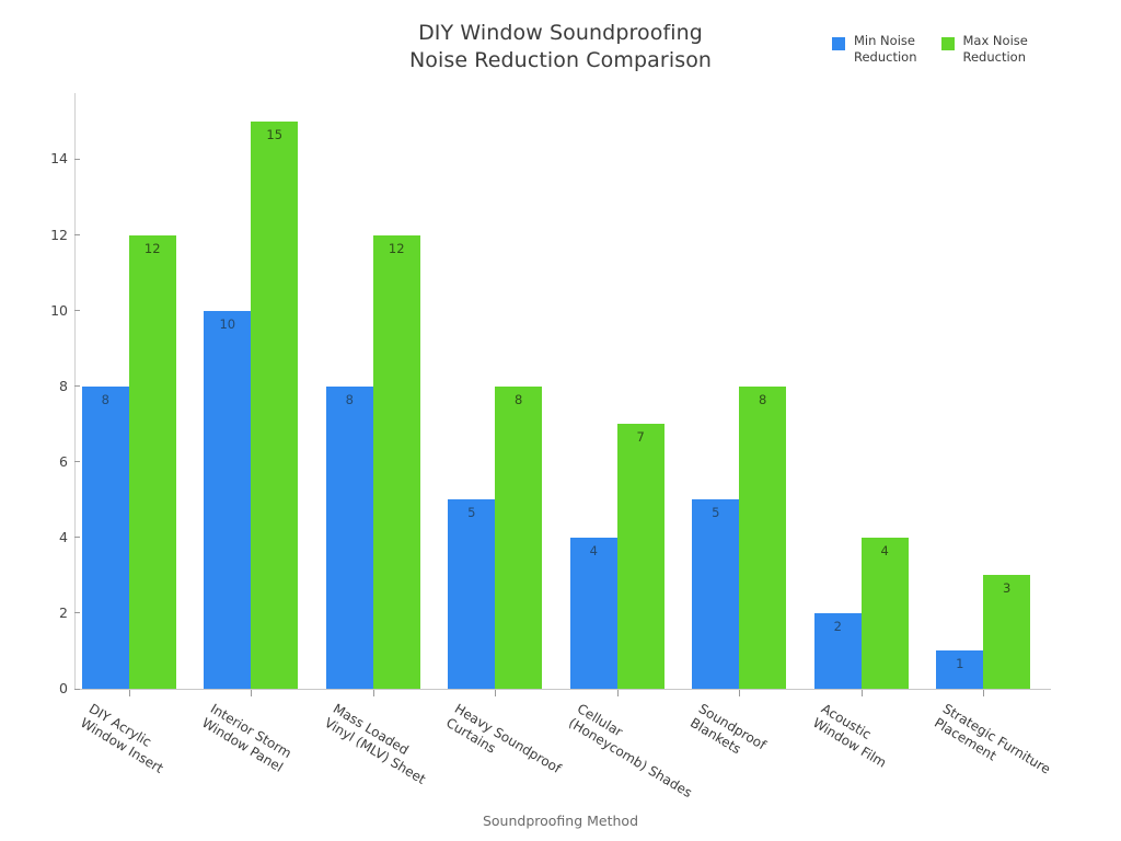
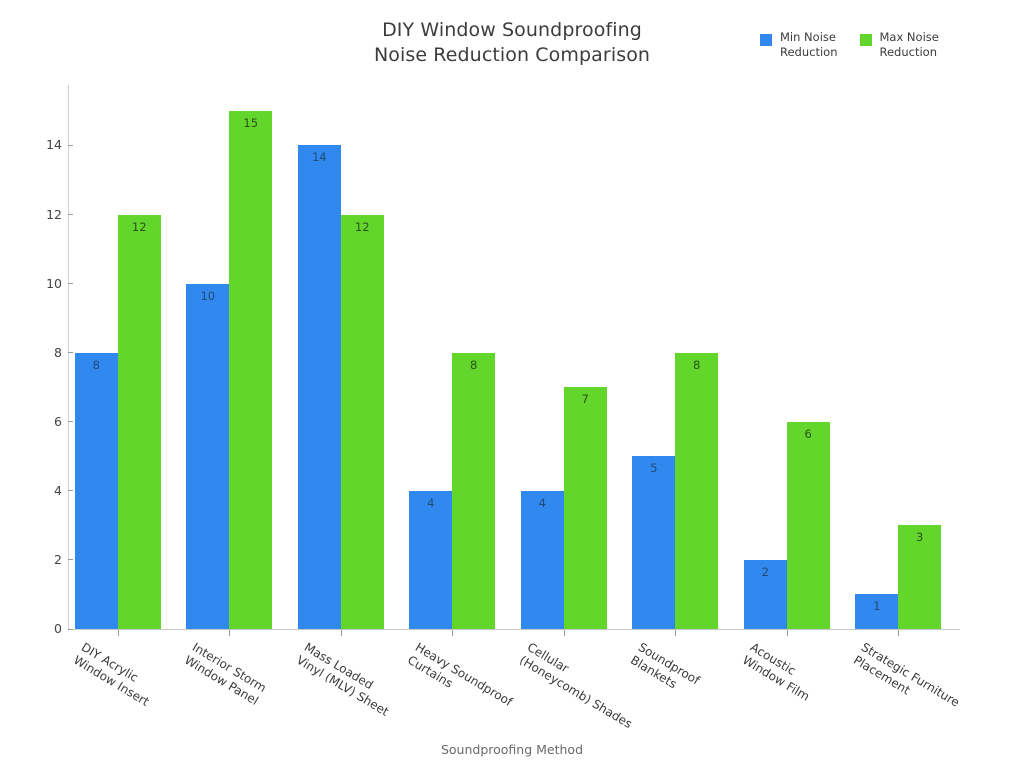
Min Noise Reduction/Mass Loaded Vinyl (MLV) Sheet: 8 -> 14
Min Noise Reduction/Heavy Soundproof Curtains: 5 -> 4
Max Noise Reduction/Acoustic Window Film: 4 -> 6
